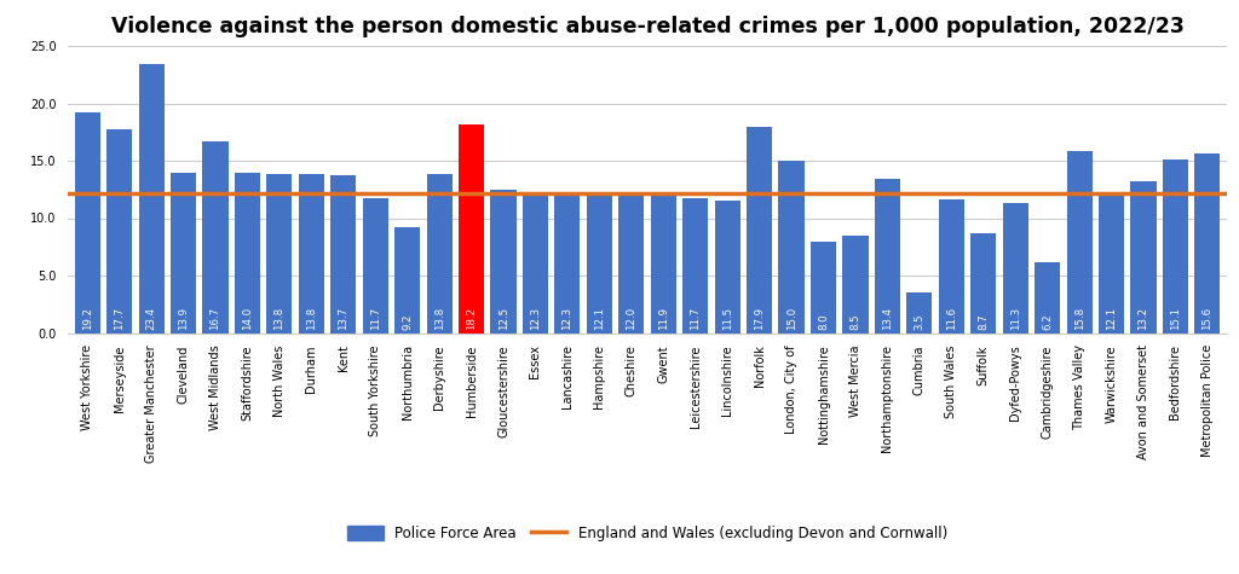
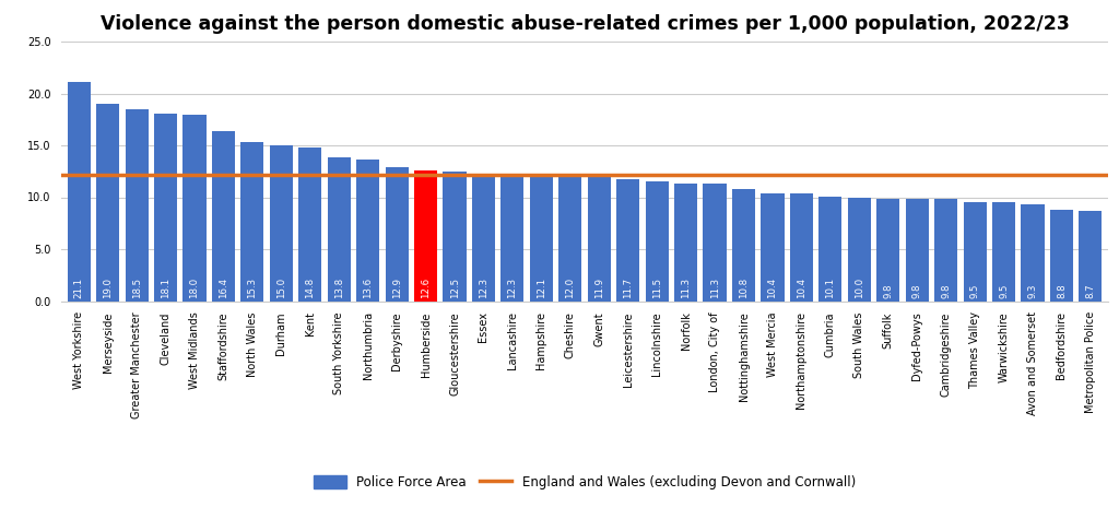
West Yorkshire: 19.2 -> 21.1
Merseyside: 17.7 -> 19.0
Greater Manchester: 23.4 -> 18.5
Cleveland: 13.9 -> 18.1
West Midlands: 16.7 -> 18.0
Staffordshire: 14.0 -> 16.4
North Wales: 13.8 -> 15.3
Durham: 13.8 -> 15.0
Kent: 13.7 -> 14.8
South Yorkshire: 11.7 -> 13.8
Northumbria: 9.2 -> 13.6
Derbyshire: 13.8 -> 12.9
Humberside: 18.2 -> 12.6
Norfolk: 17.9 -> 11.3
London, City of: 15.0 -> 11.3
Nottinghamshire: 8.0 -> 10.8
West Mercia: 8.5 -> 10.4
Northamptonshire: 13.4 -> 10.4
Cumbria: 3.5 -> 10.1
South Wales: 11.6 -> 10.0
Suffolk: 8.7 -> 9.8
Dyfed-Powys: 11.3 -> 9.8
Cambridgeshire: 6.2 -> 9.8
Thames Valley: 15.8 -> 9.5
Warwickshire: 12.1 -> 9.5
Avon and Somerset: 13.2 -> 9.3
Bedfordshire: 15.1 -> 8.8
Metropolitan Police: 15.6 -> 8.7
